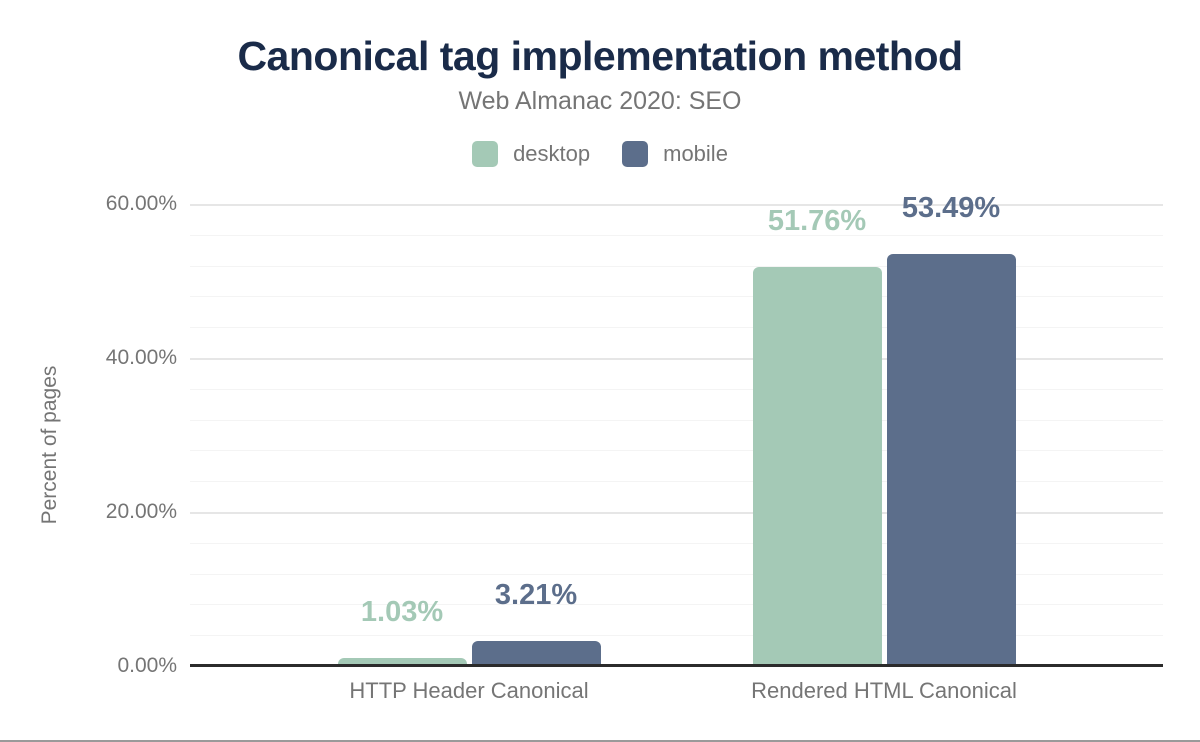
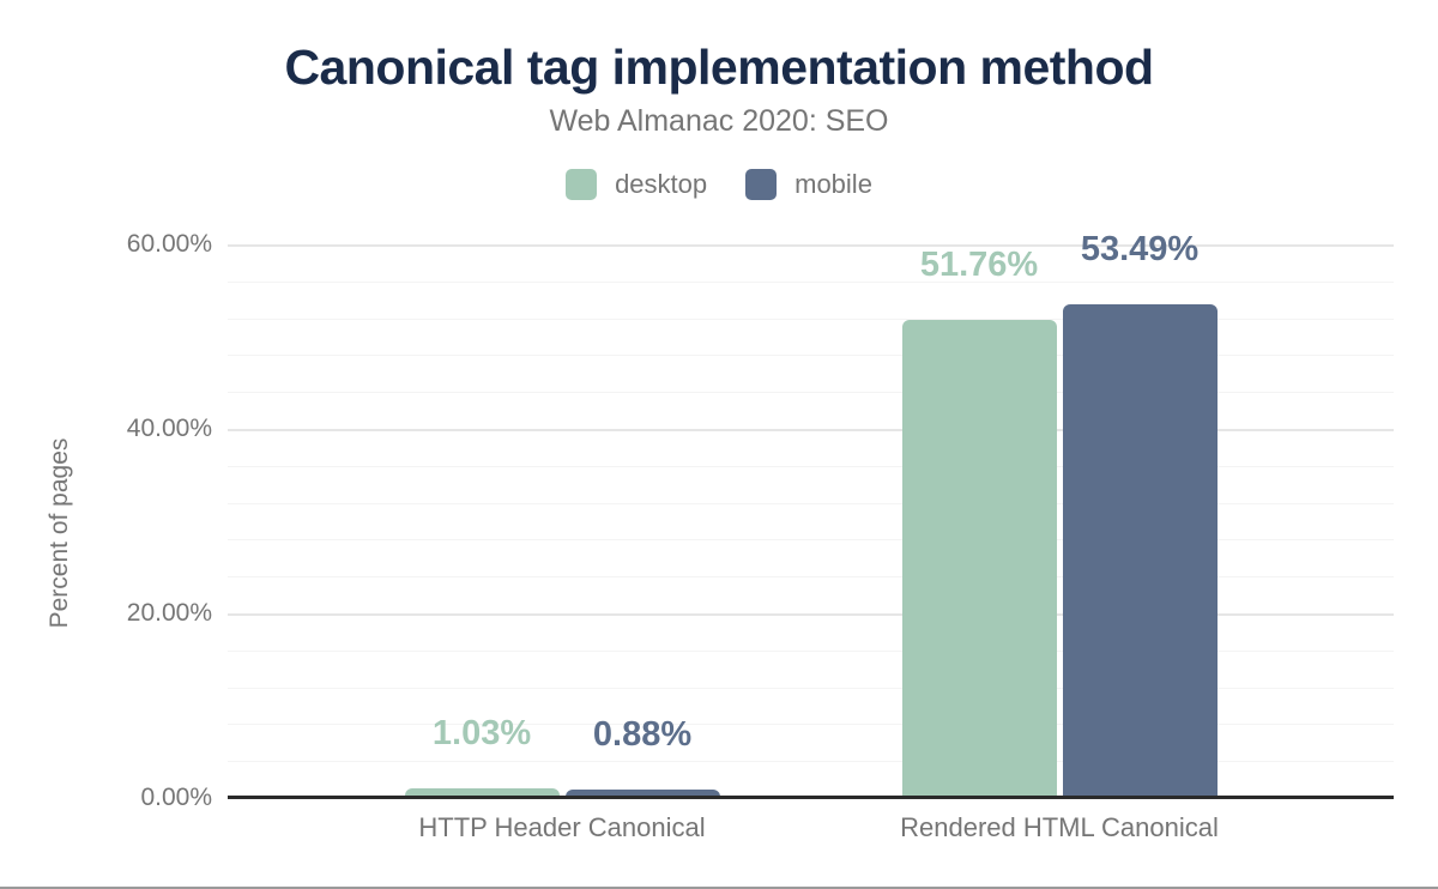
mobile/HTTP Header Canonical: 3.21% -> 0.88%
